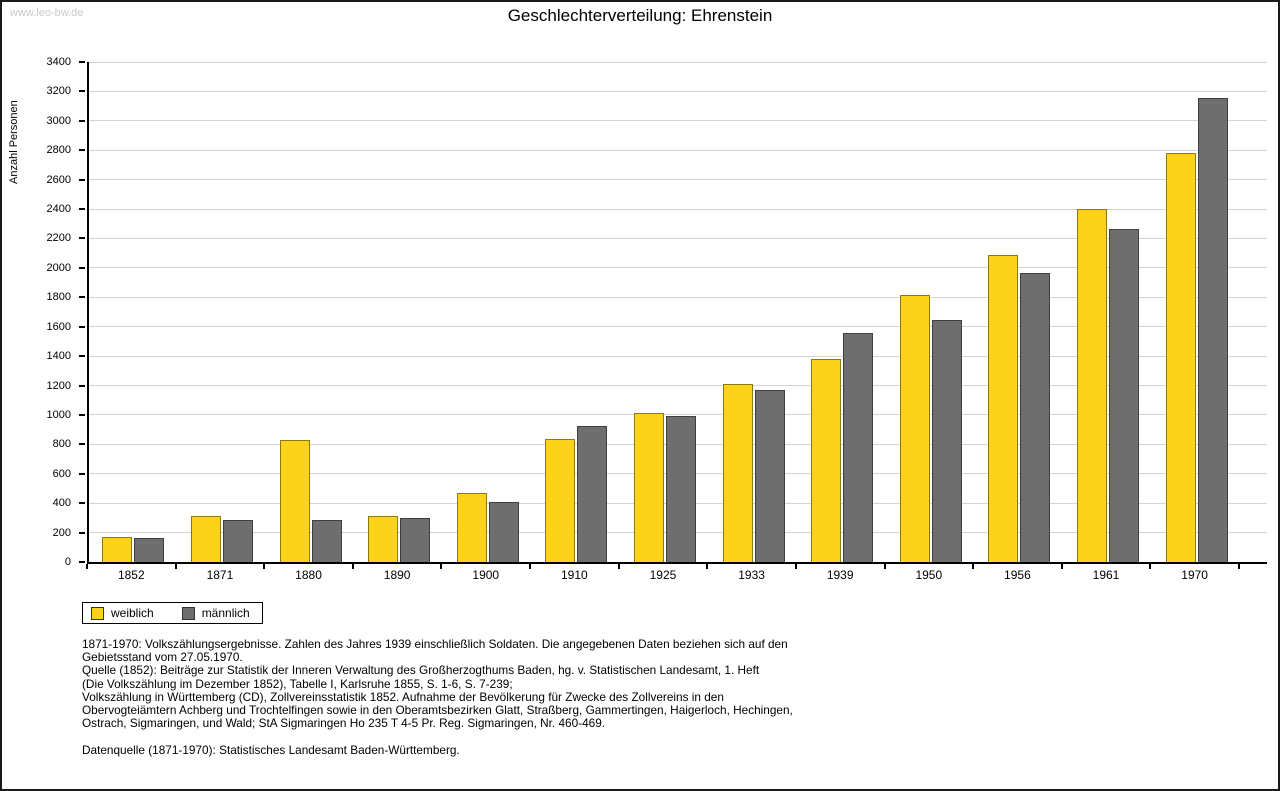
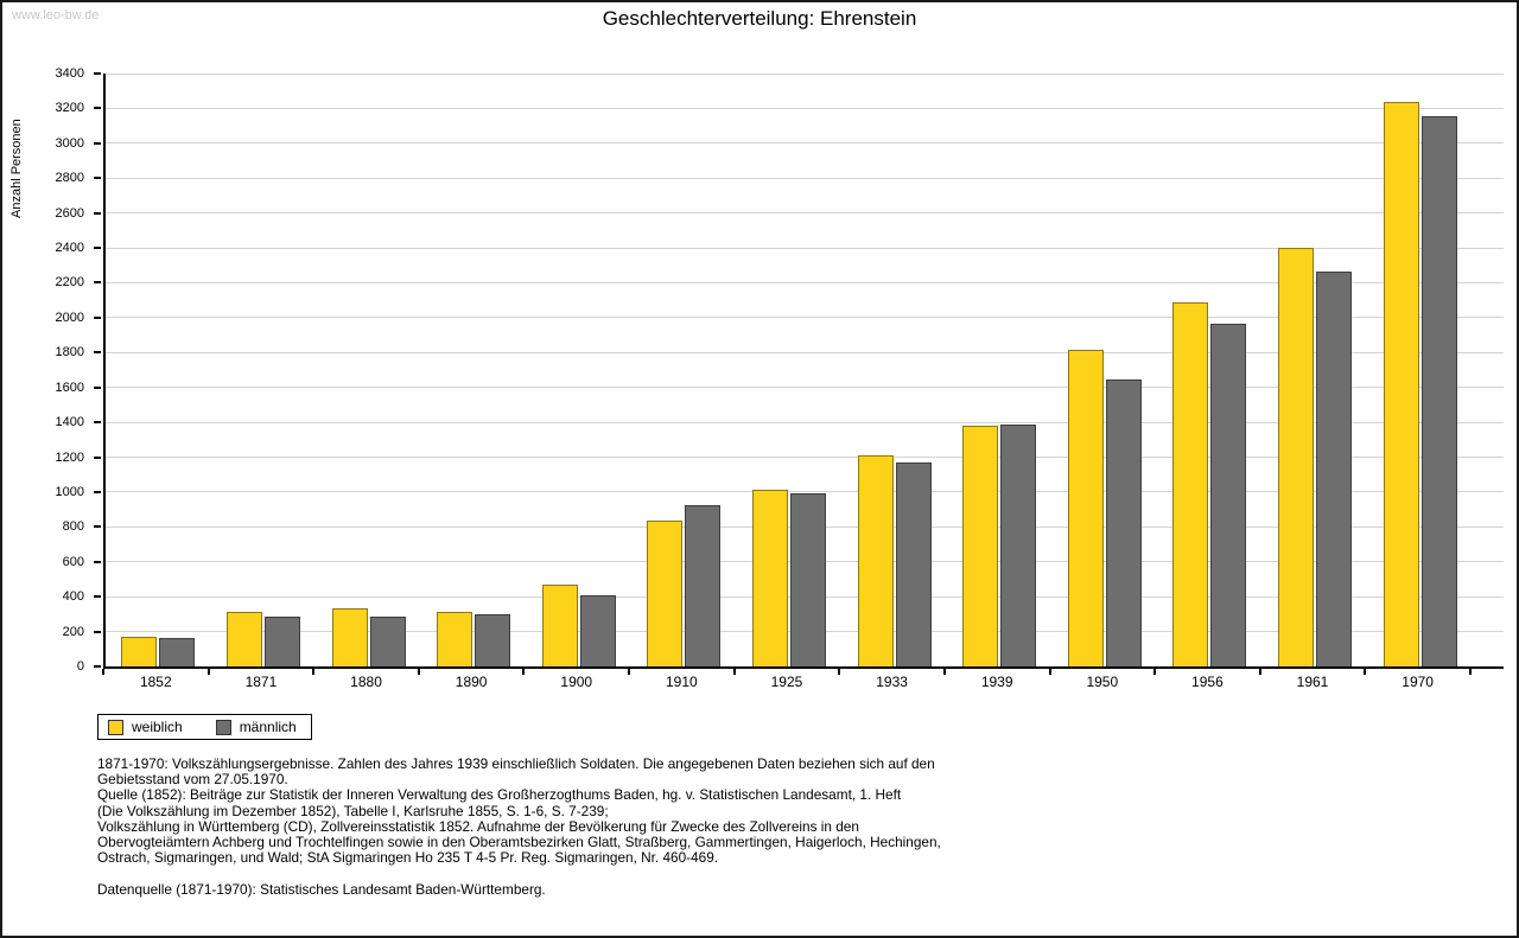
weiblich/1880: 830 -> 330
männlich/1939: 1560 -> 1390
weiblich/1970: 2780 -> 3240
